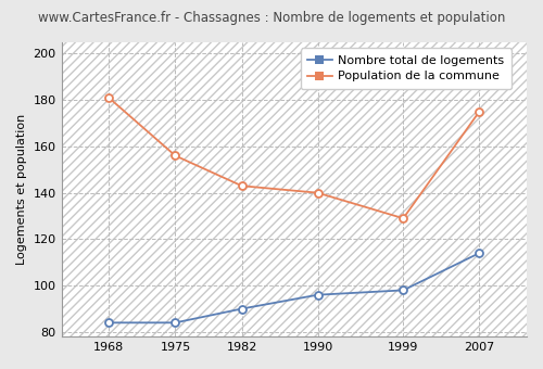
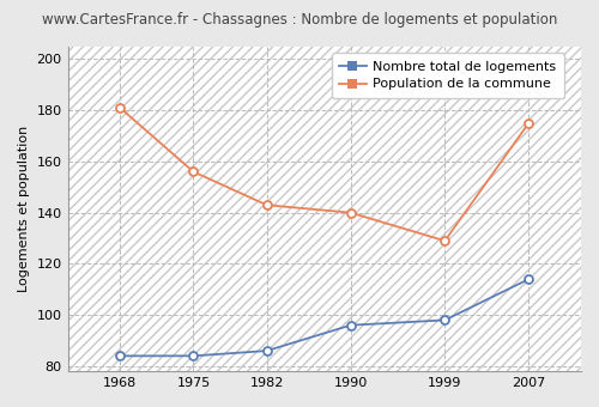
Nombre total de logements/1982: 90 -> 86
